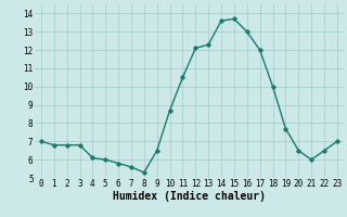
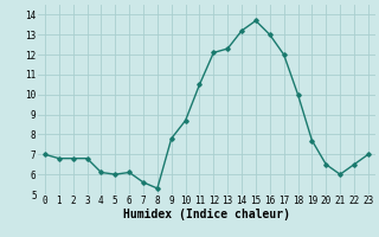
6: 5.8 -> 6.1
9: 6.5 -> 7.8
14: 13.6 -> 13.2
